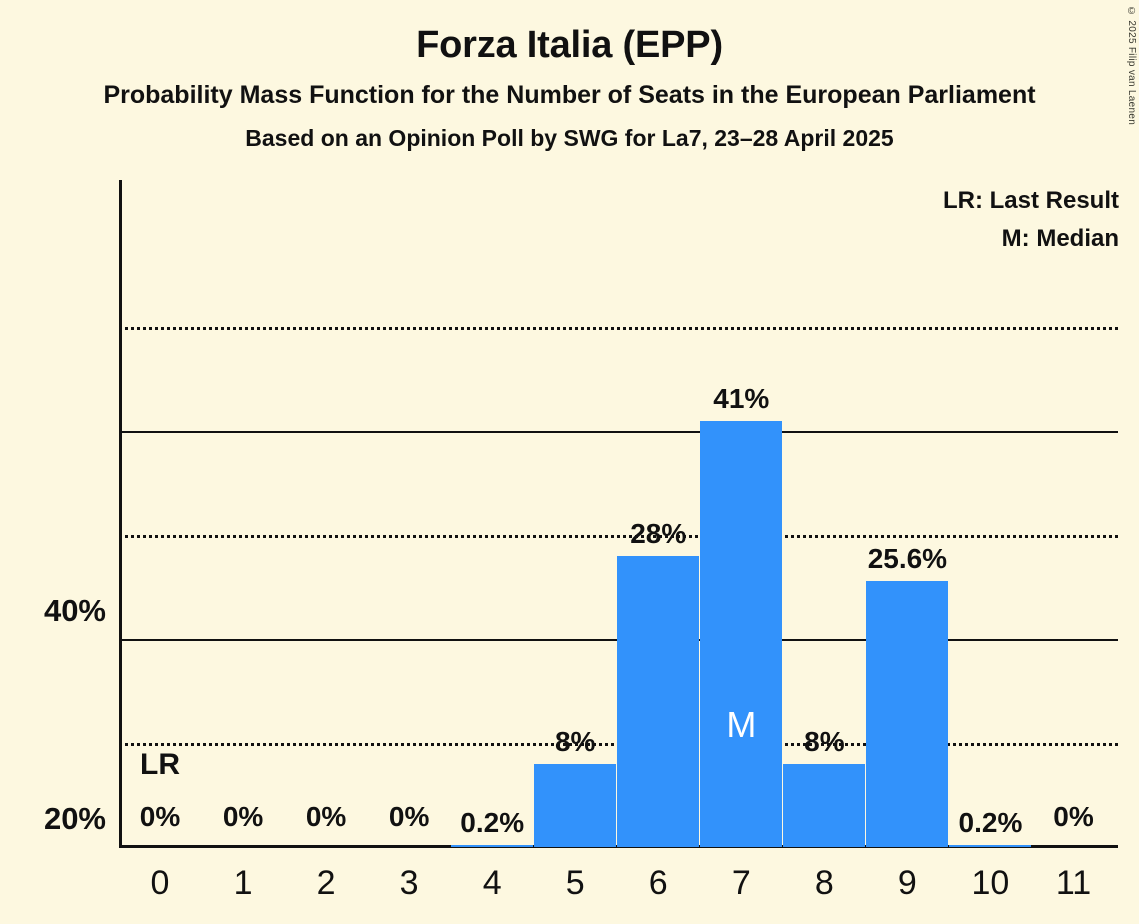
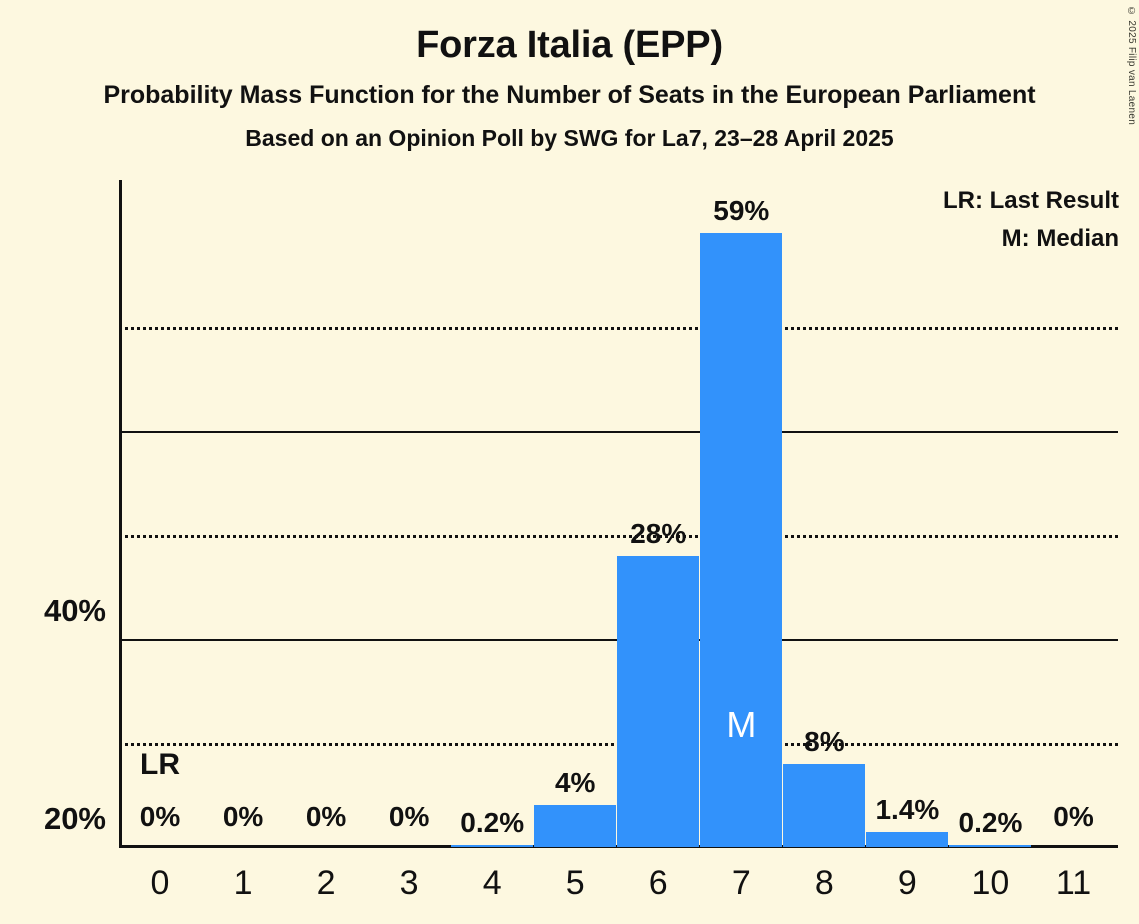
5: 8% -> 4%
7: 41% -> 59%
9: 25.6% -> 1.4%
